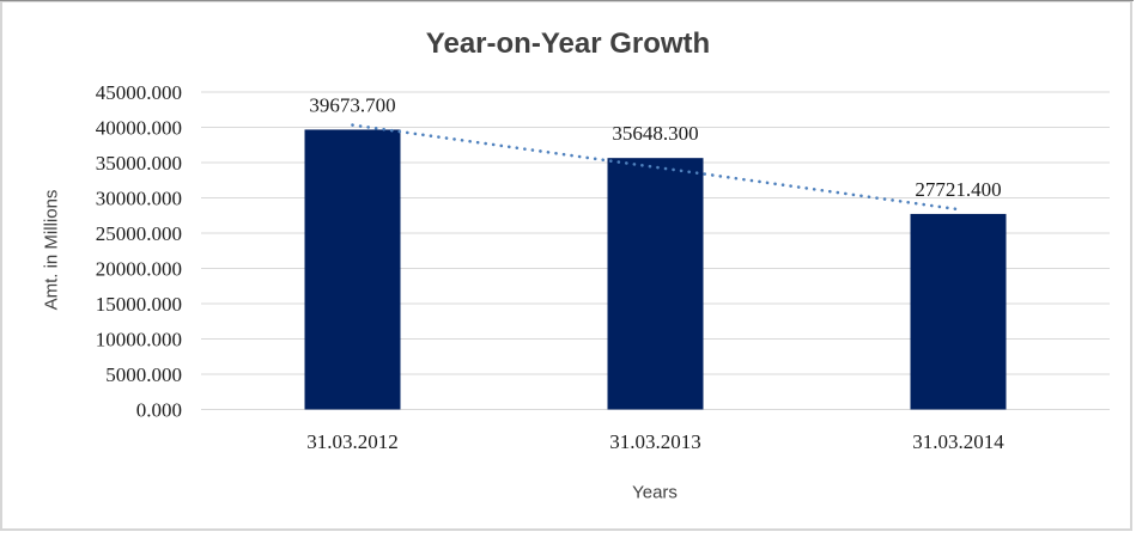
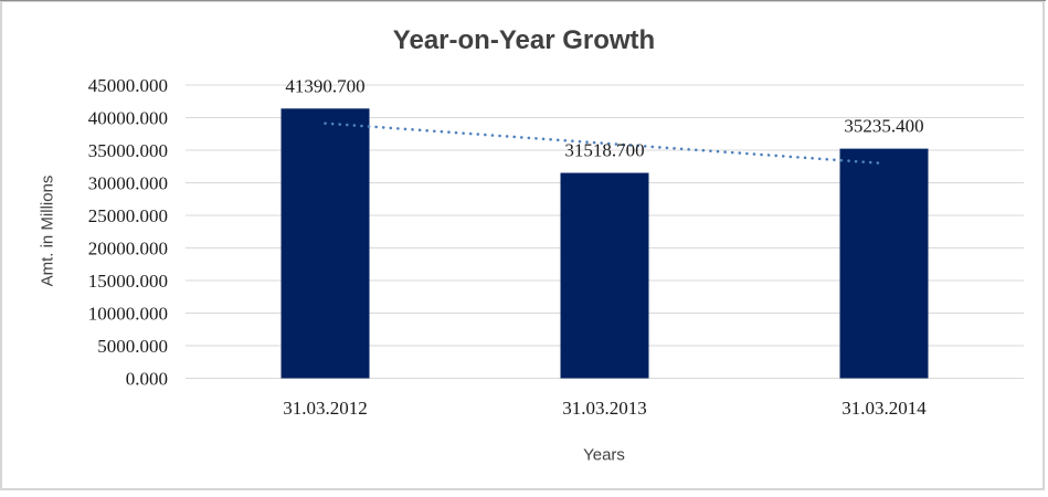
31.03.2012: 39673.700 -> 41390.700
31.03.2013: 35648.300 -> 31518.700
31.03.2014: 27721.400 -> 35235.400
